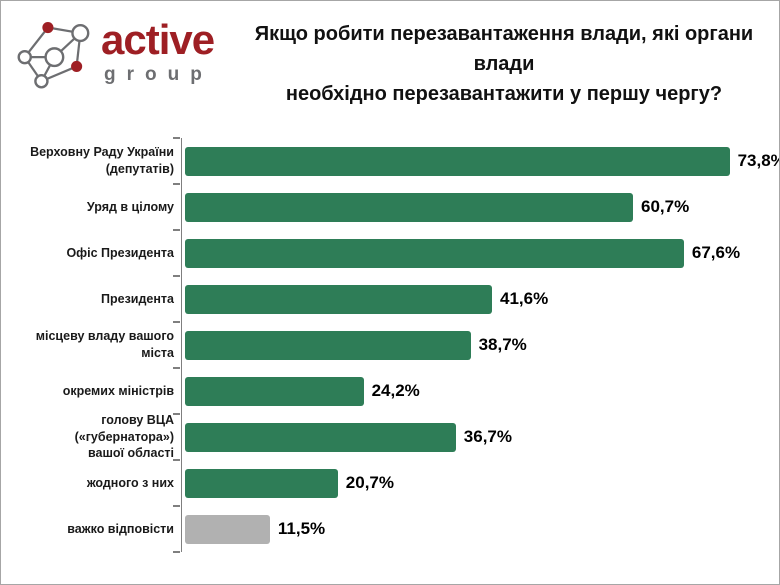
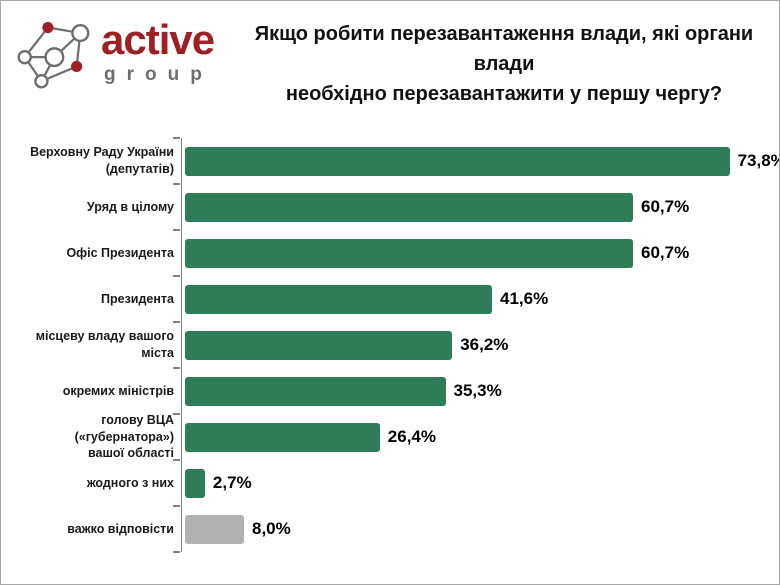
Офіс Президента: 67,6% -> 60,7%
місцеву владу вашого міста: 38,7% -> 36,2%
окремих міністрів: 24,2% -> 35,3%
голову ВЦА («губернатора») вашої області: 36,7% -> 26,4%
жодного з них: 20,7% -> 2,7%
важко відповісти: 11,5% -> 8,0%
